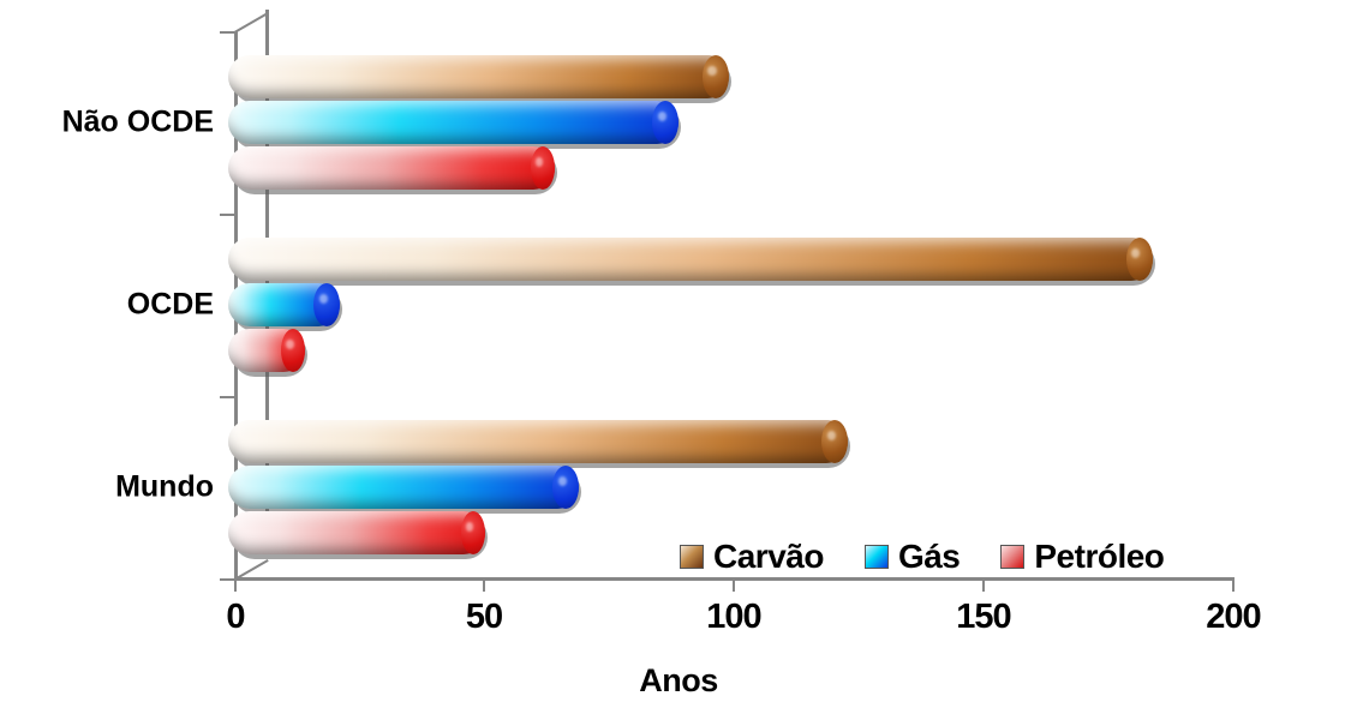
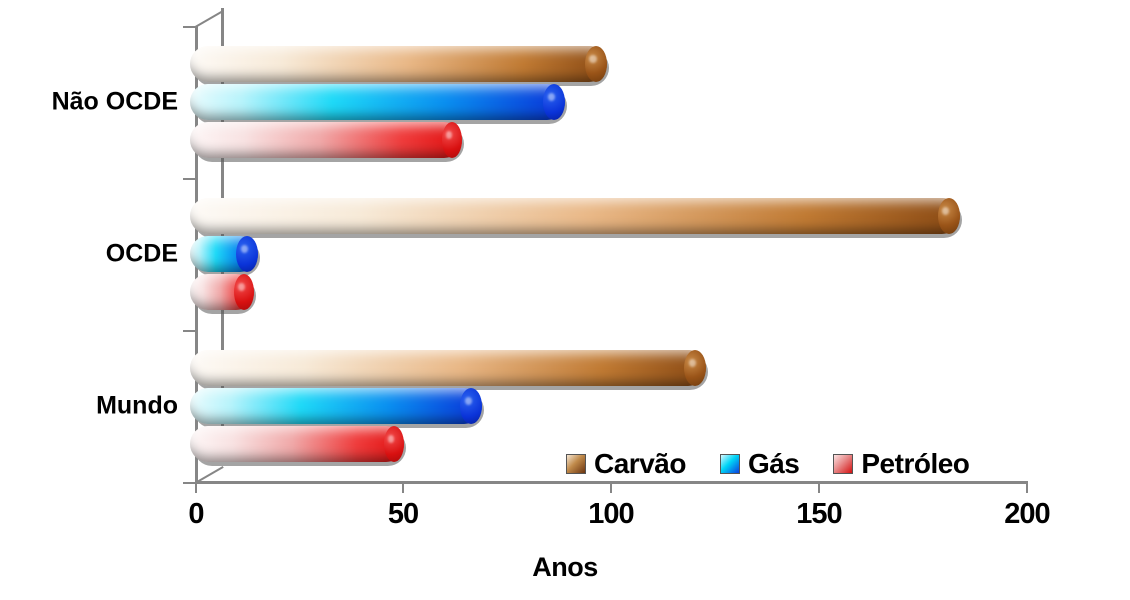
Gás/OCDE: 21 -> 15
